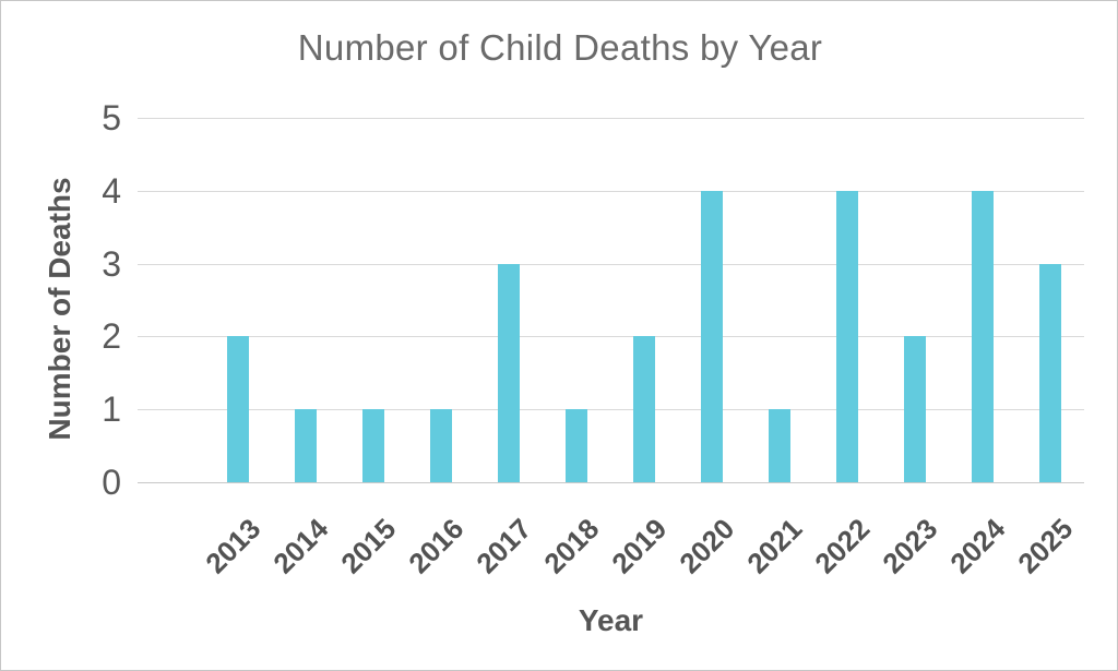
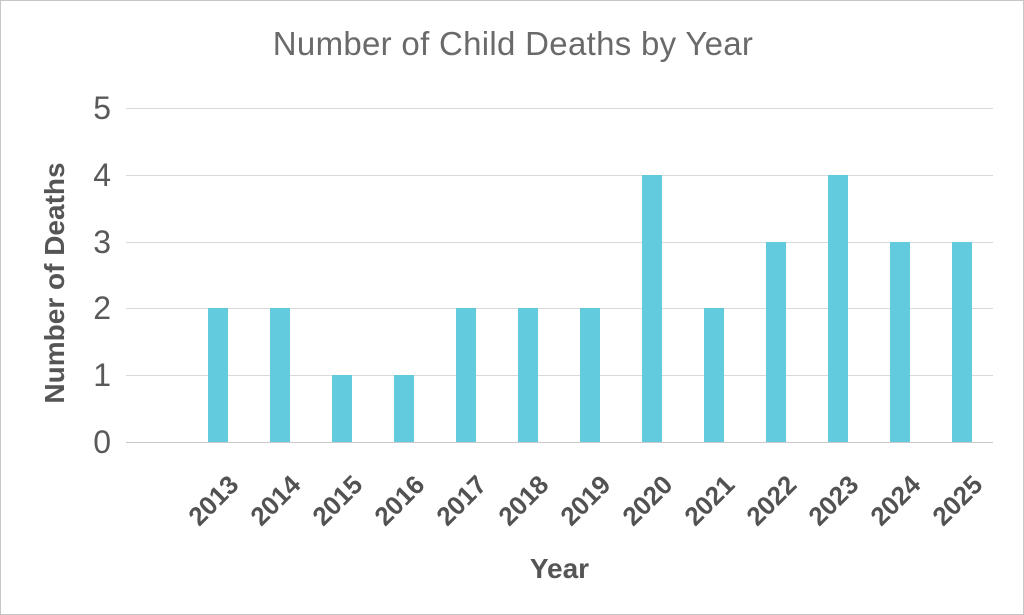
2014: 1 -> 2
2017: 3 -> 2
2018: 1 -> 2
2021: 1 -> 2
2022: 4 -> 3
2023: 2 -> 4
2024: 4 -> 3
